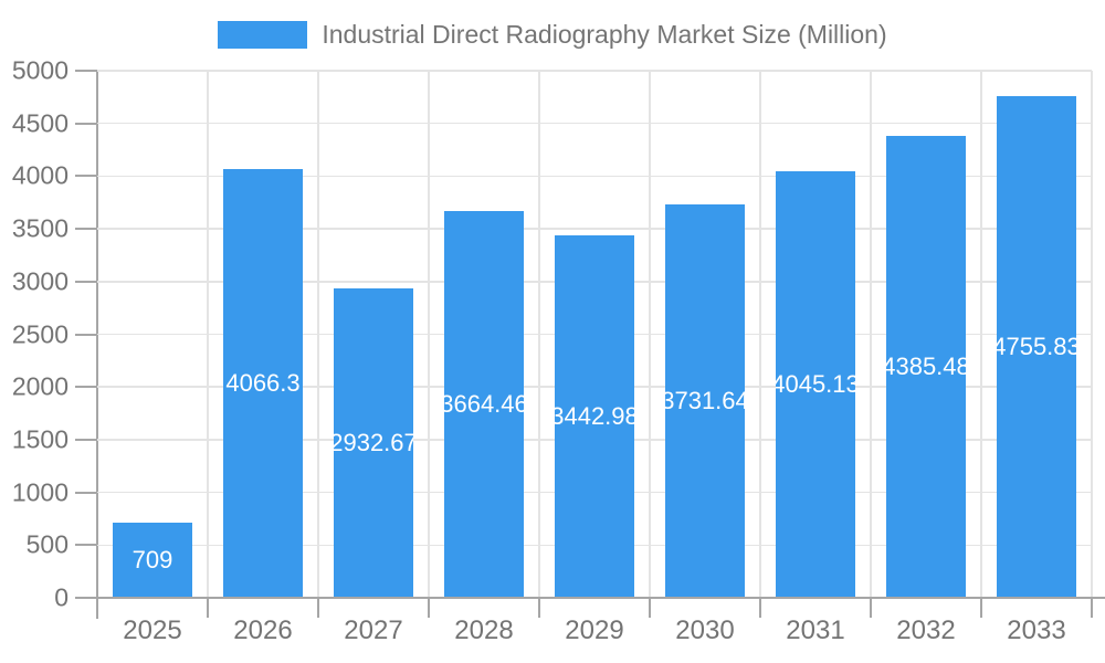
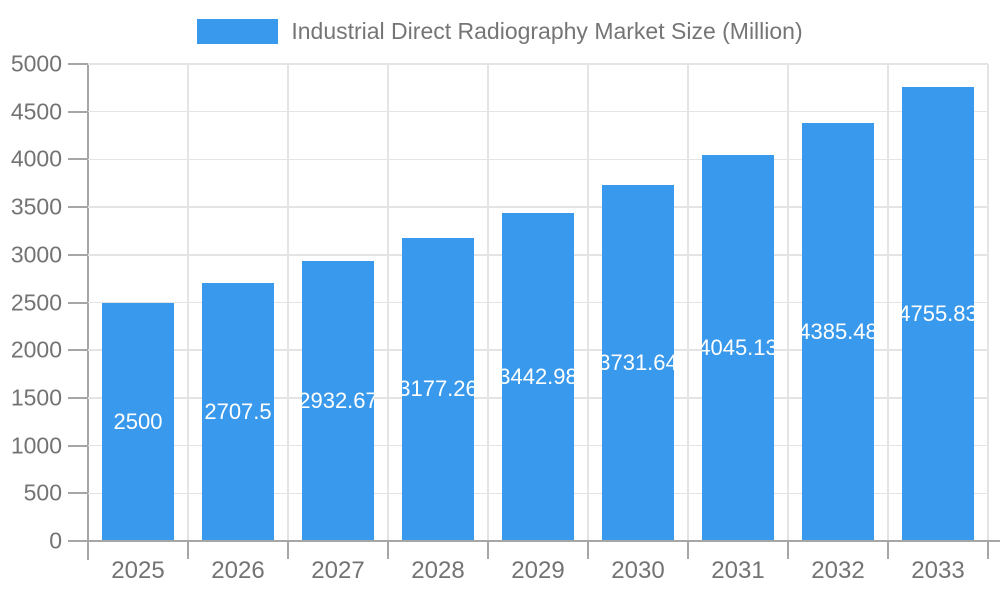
2025: 709 -> 2500
2026: 4066.3 -> 2707.5
2028: 3664.46 -> 3177.26
